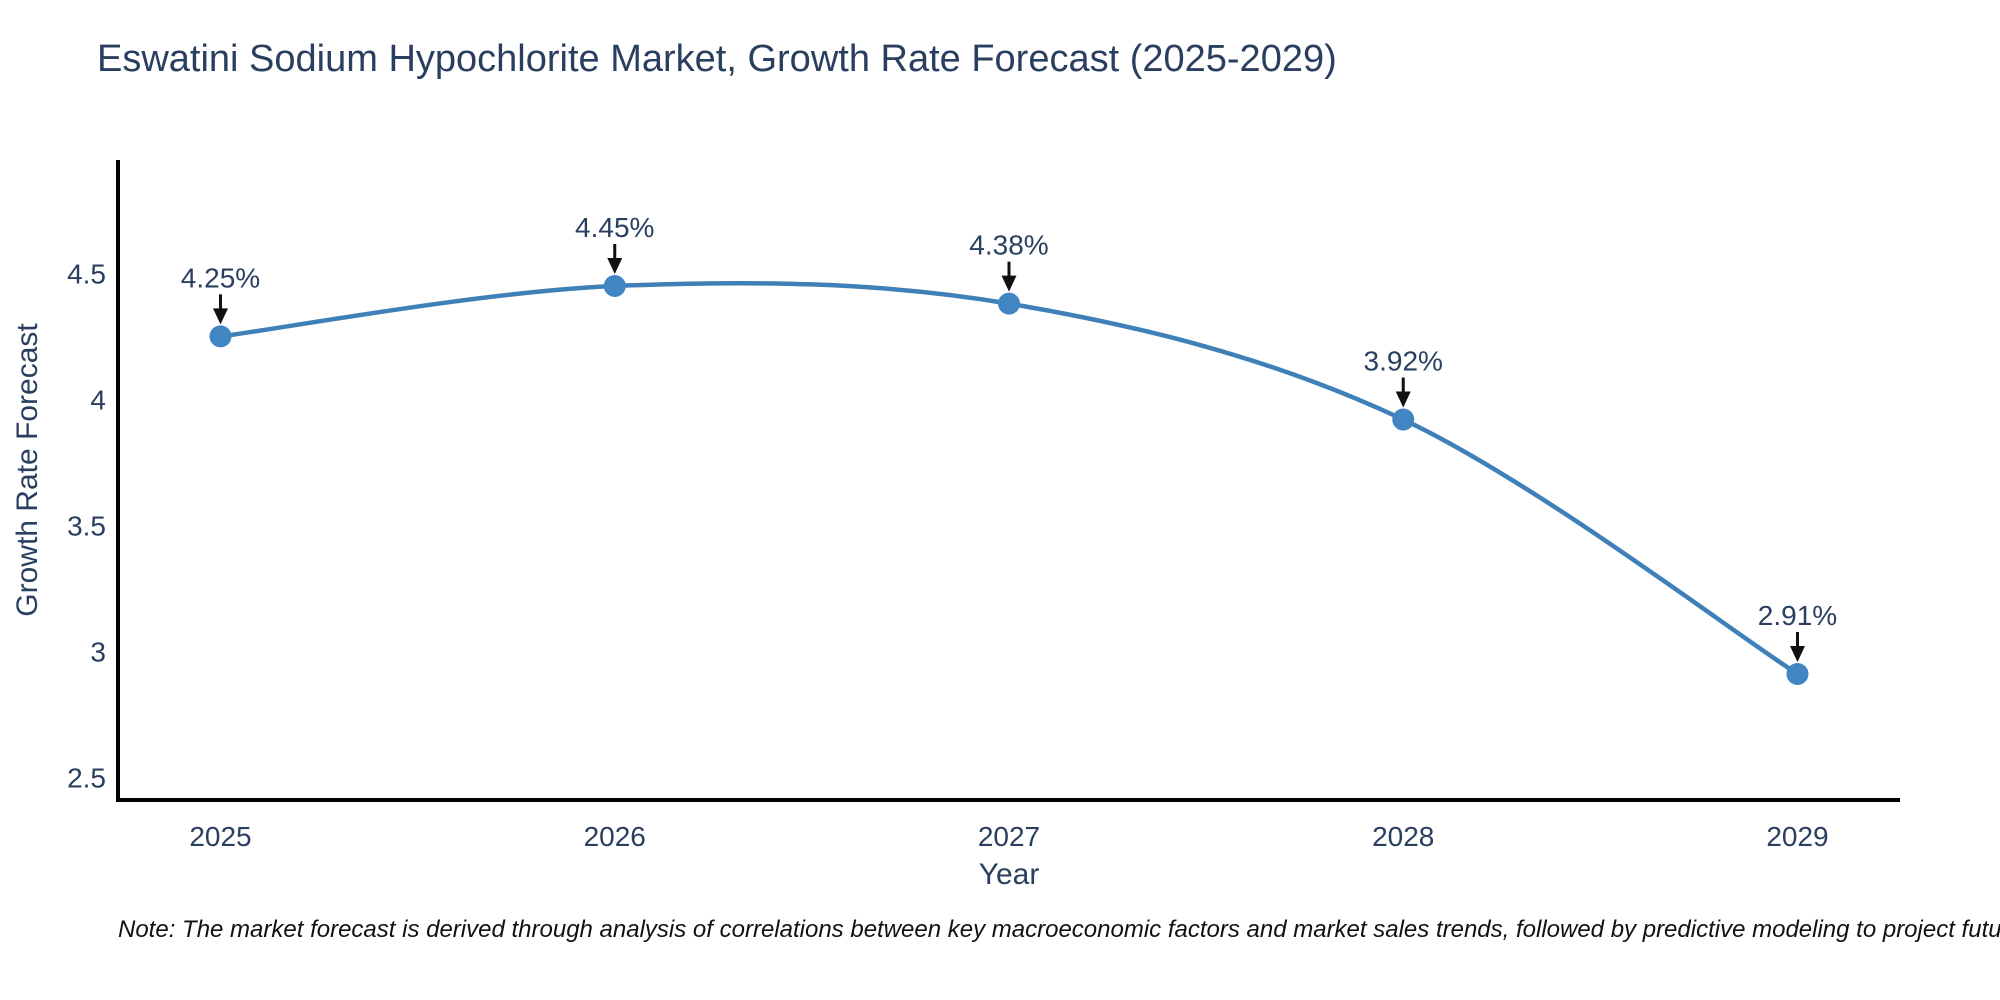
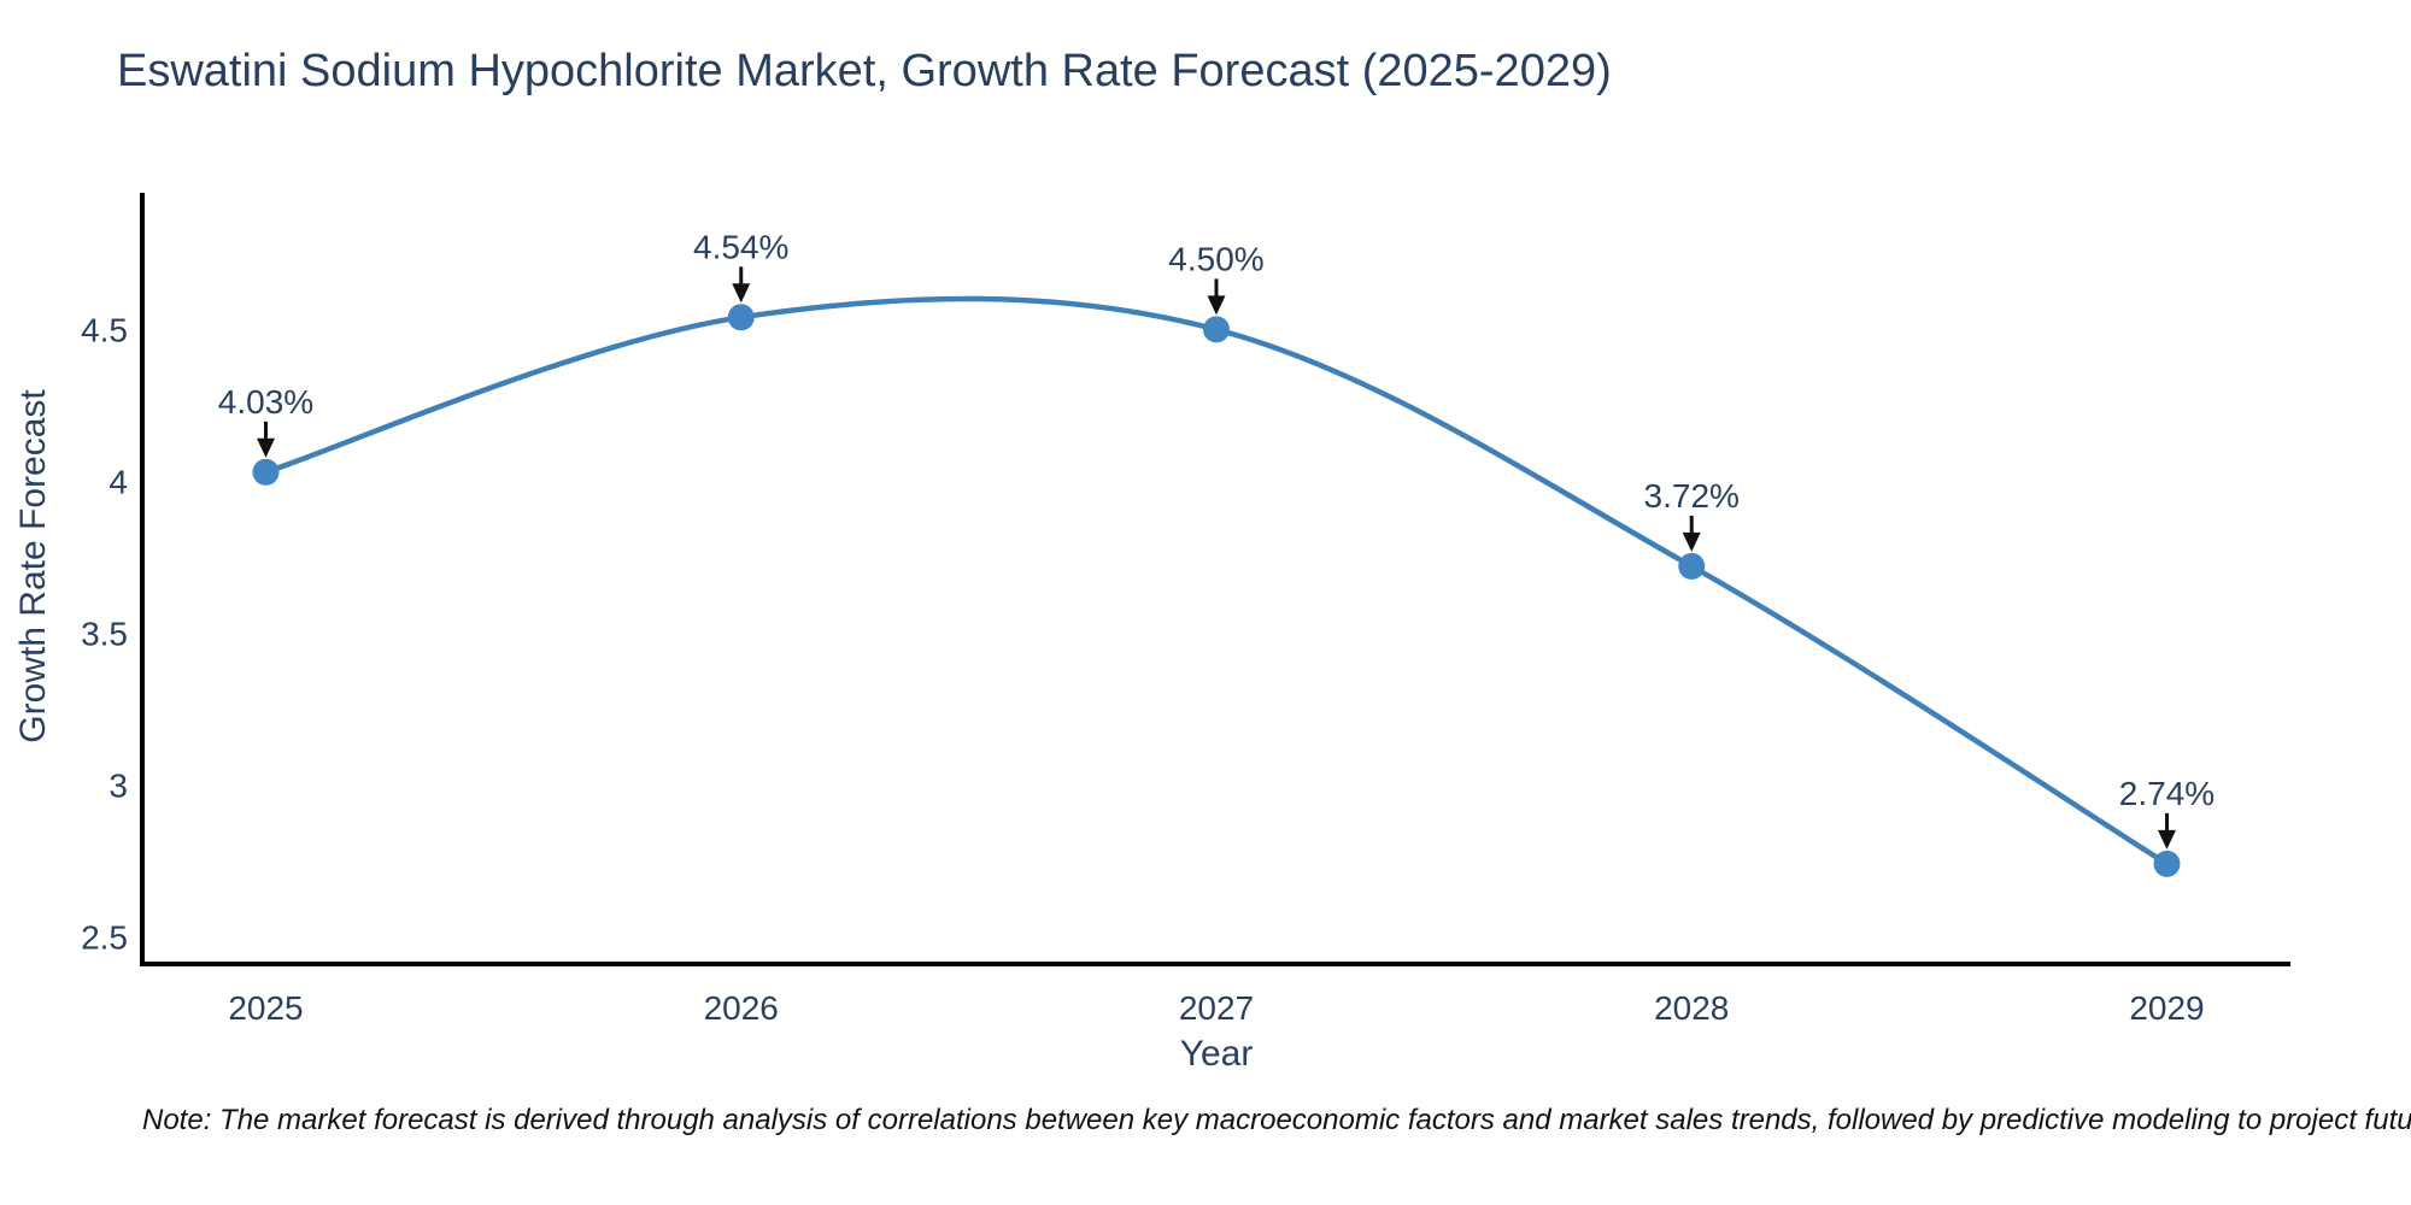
2025: 4.25% -> 4.03%
2026: 4.45% -> 4.54%
2027: 4.38% -> 4.50%
2028: 3.92% -> 3.72%
2029: 2.91% -> 2.74%
